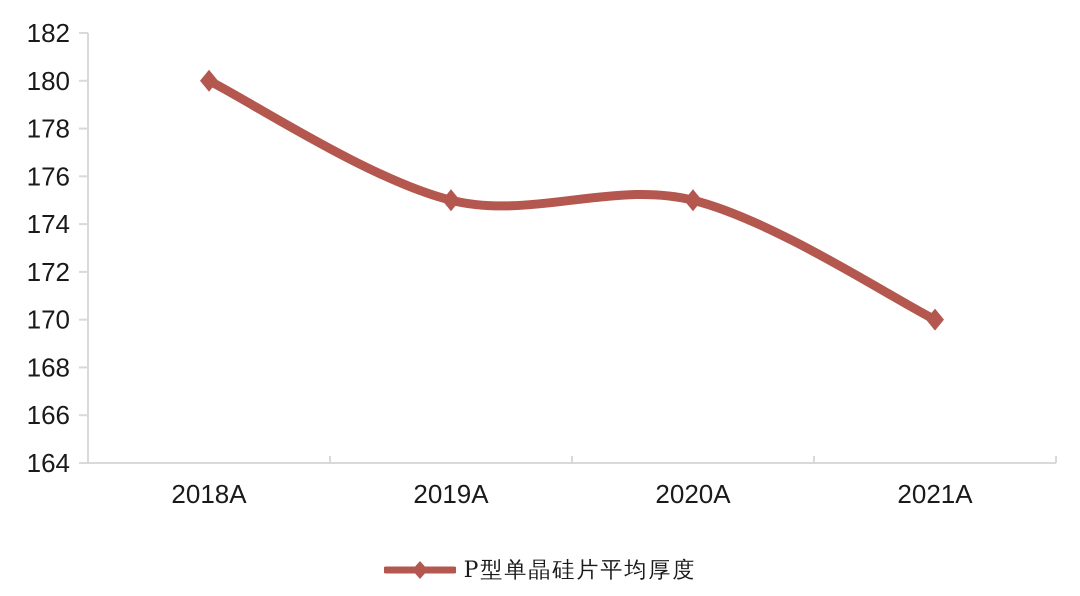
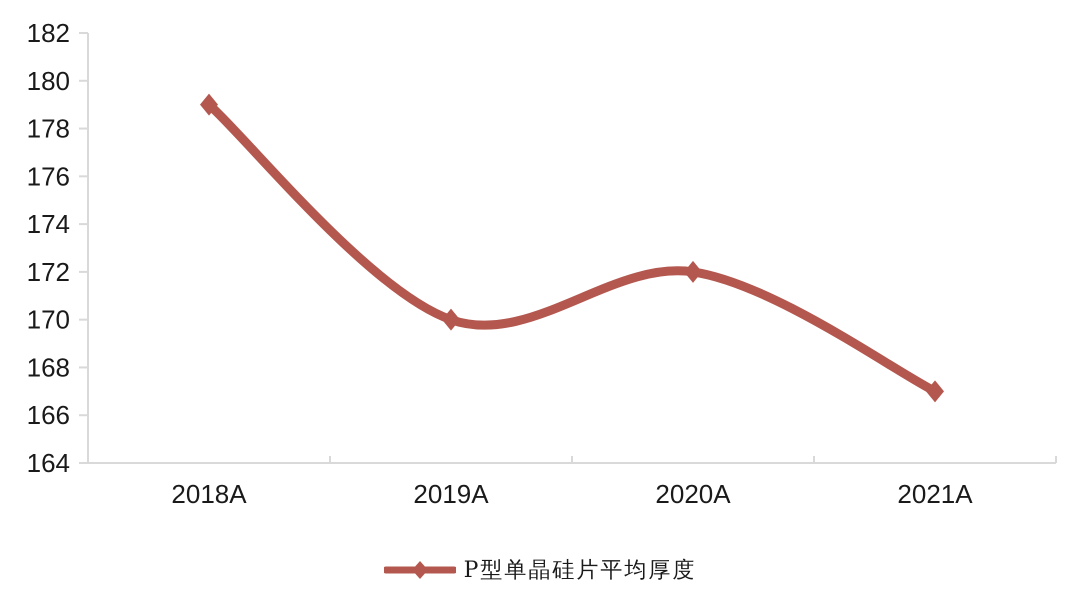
2018A: 180 -> 179
2019A: 175 -> 170
2020A: 175 -> 172
2021A: 170 -> 167
